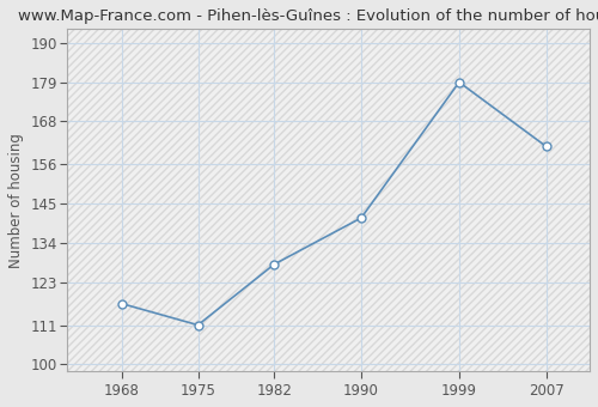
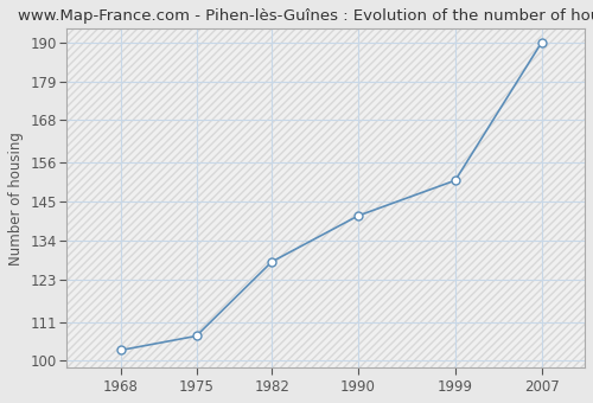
1968: 117 -> 103
1975: 111 -> 107
1999: 179 -> 151
2007: 161 -> 190
